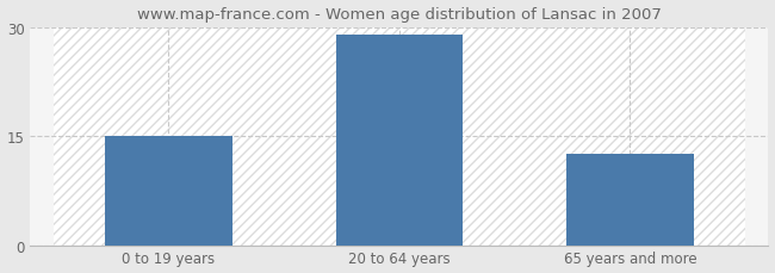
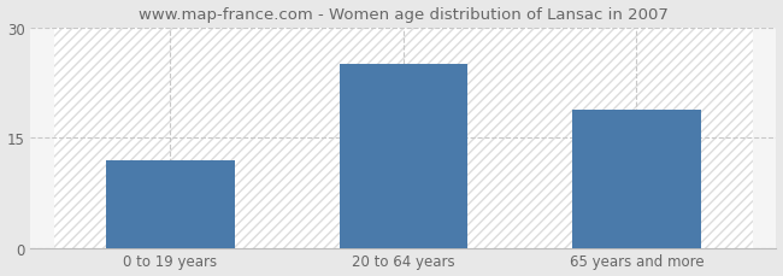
0 to 19 years: 15.0 -> 12.0
20 to 64 years: 29.0 -> 25.0
65 years and more: 12.5 -> 18.8
